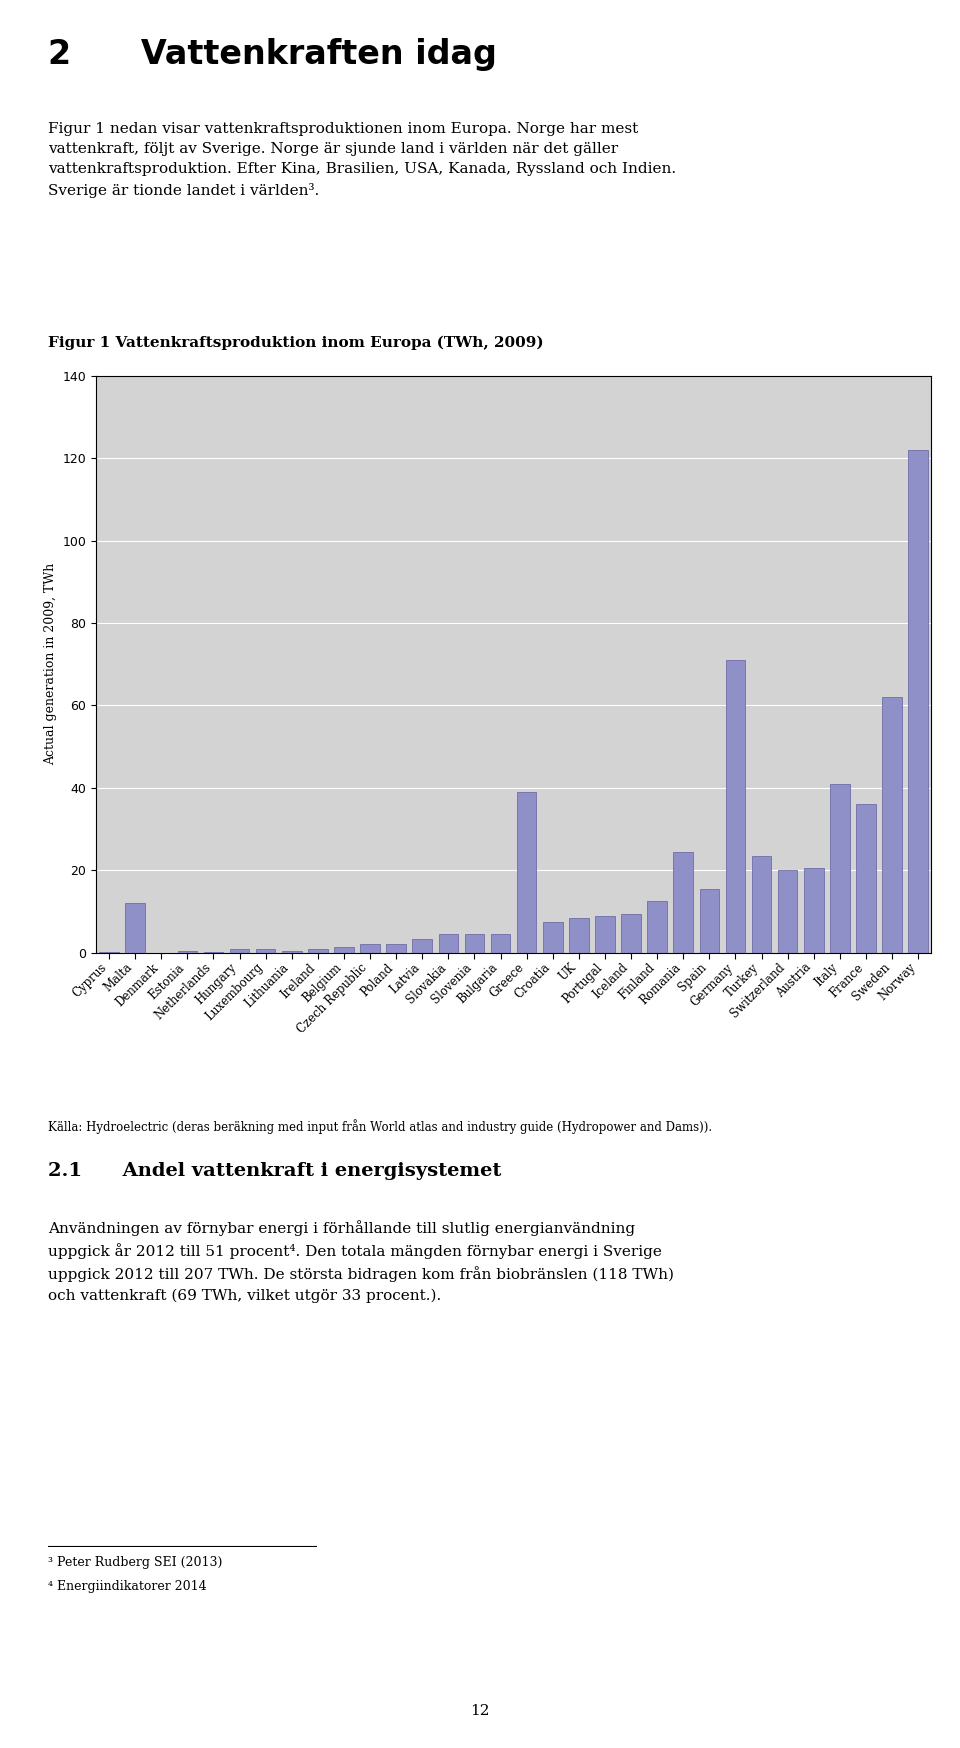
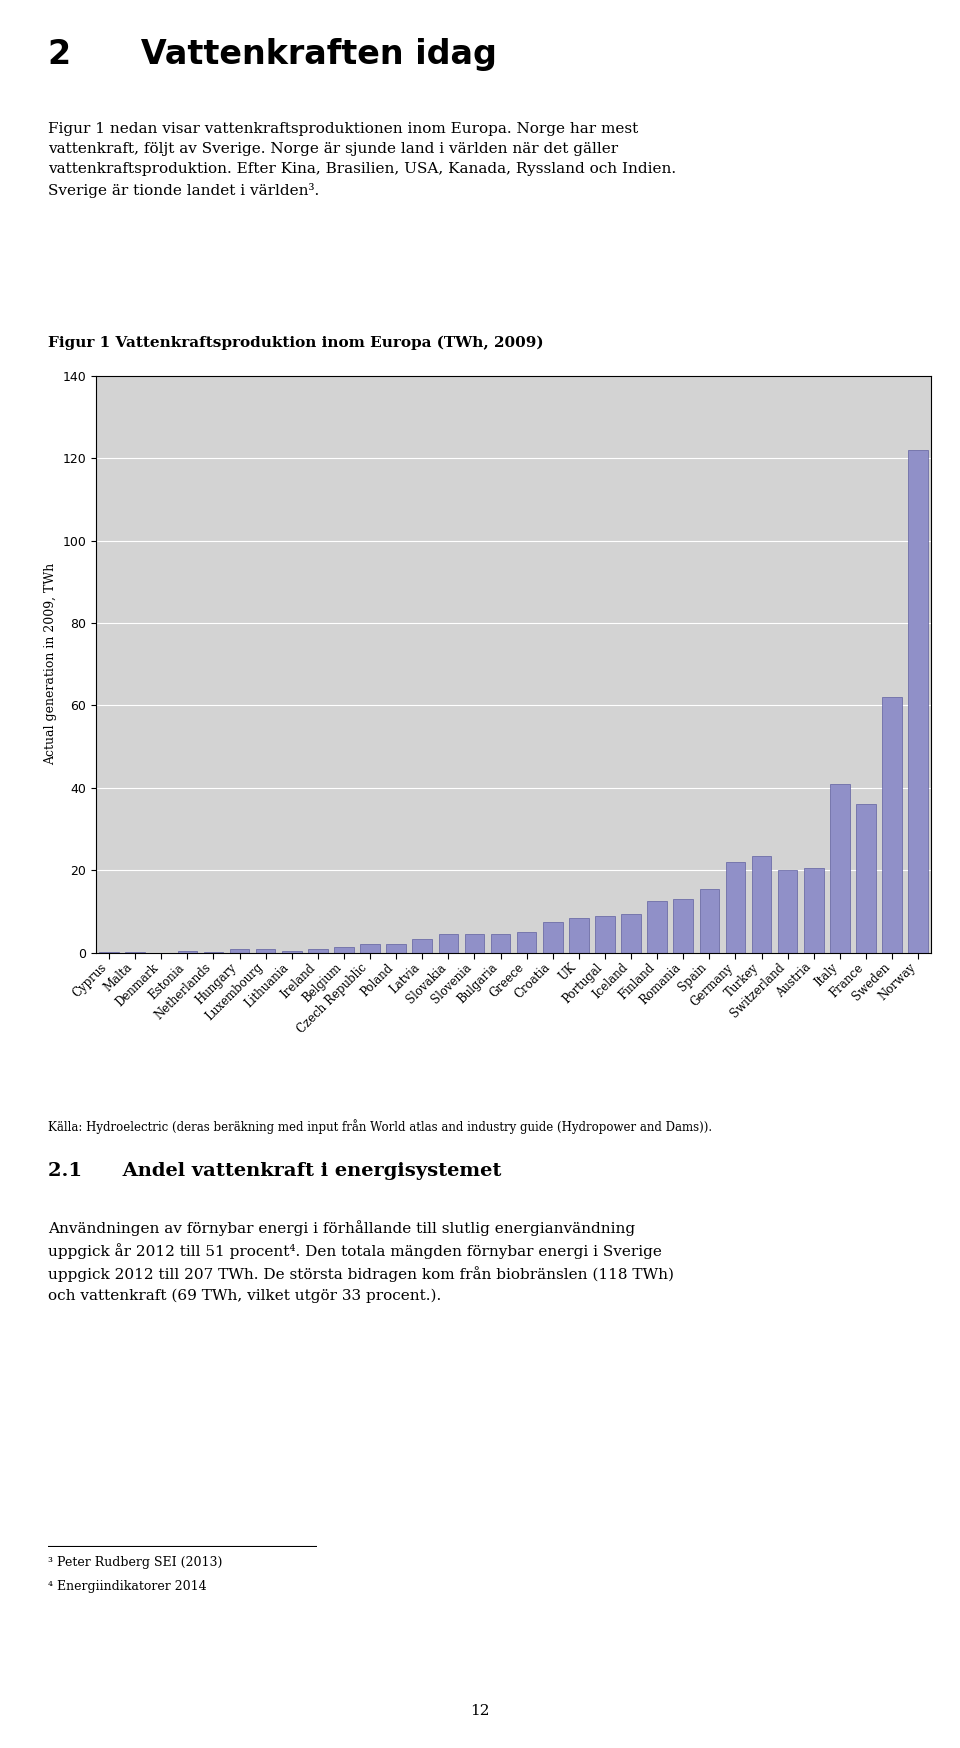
Malta: 12.0 -> 0.1
Greece: 39.0 -> 5.0
Romania: 24.5 -> 13.0
Germany: 71.0 -> 22.0
